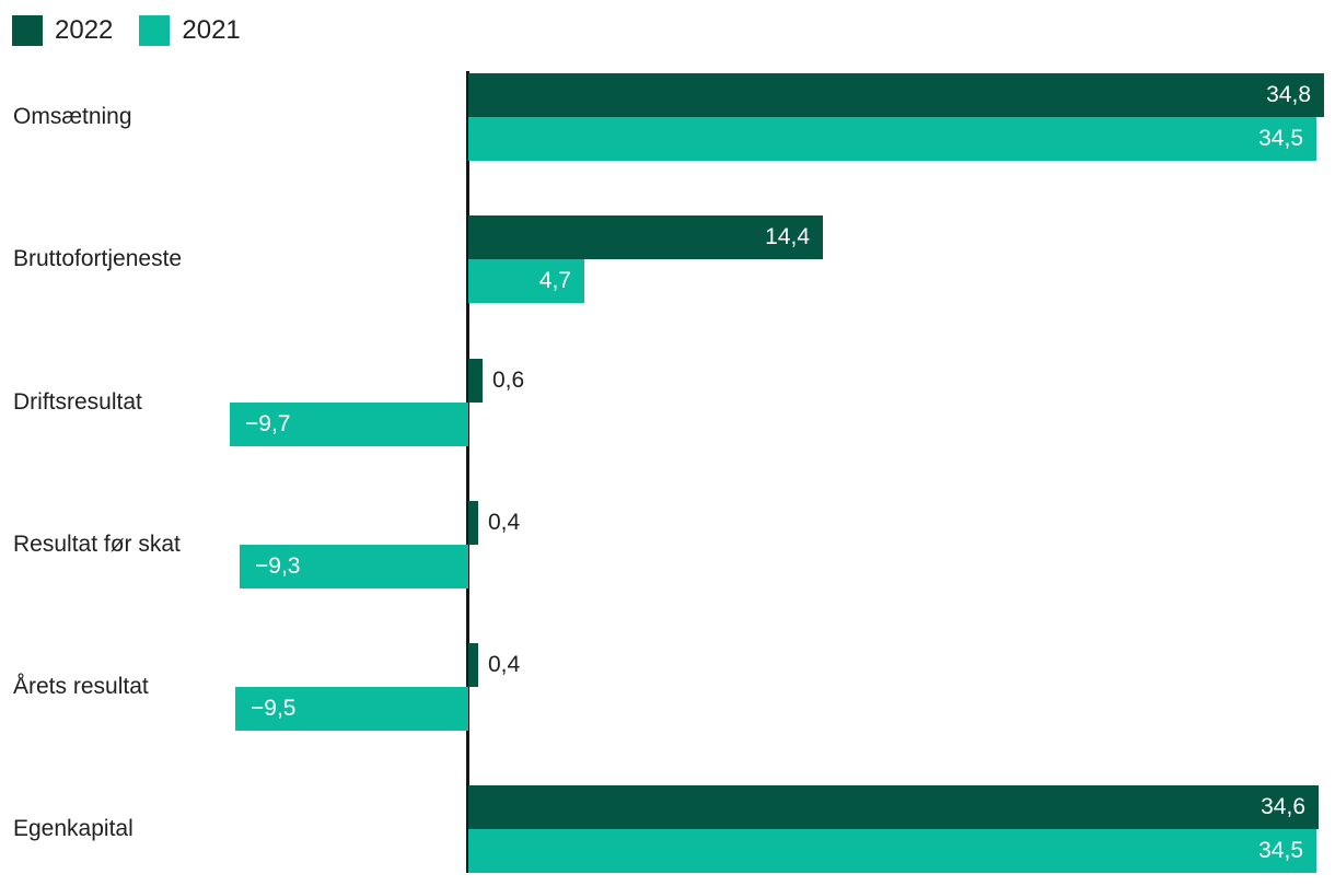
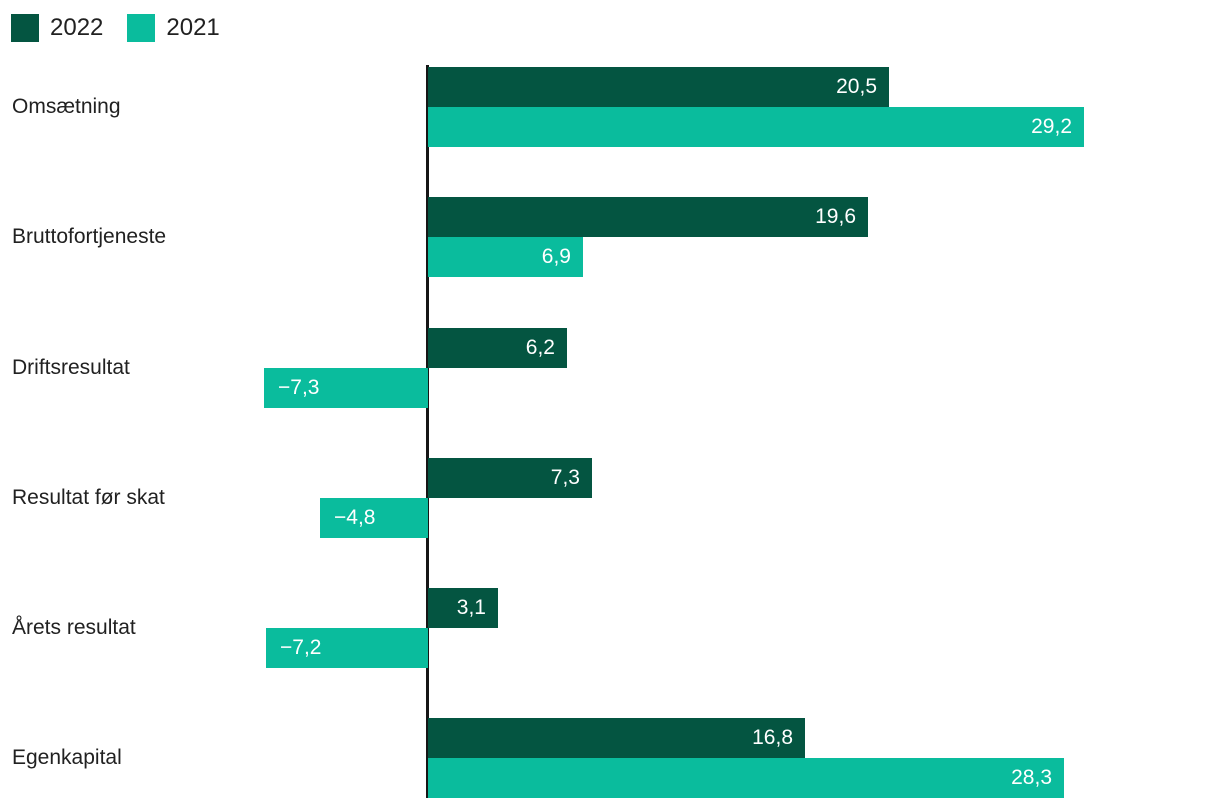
2022/Omsætning: 34,8 -> 20,5
2021/Omsætning: 34,5 -> 29,2
2022/Bruttofortjeneste: 14,4 -> 19,6
2021/Bruttofortjeneste: 4,7 -> 6,9
2022/Driftsresultat: 0,6 -> 6,2
2021/Driftsresultat: −9,7 -> −7,3
2022/Resultat før skat: 0,4 -> 7,3
2021/Resultat før skat: −9,3 -> −4,8
2022/Årets resultat: 0,4 -> 3,1
2021/Årets resultat: −9,5 -> −7,2
2022/Egenkapital: 34,6 -> 16,8
2021/Egenkapital: 34,5 -> 28,3
